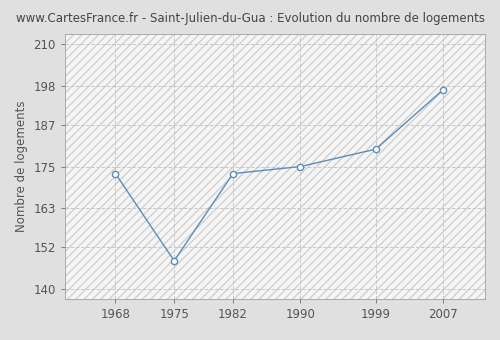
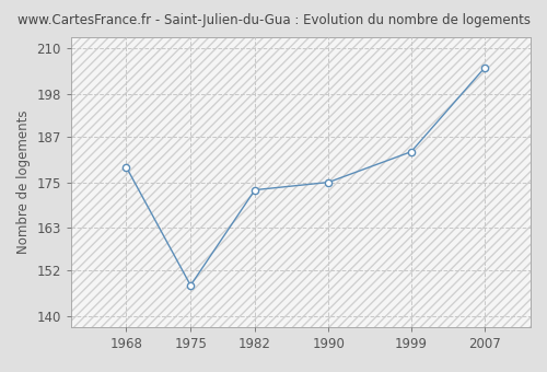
1968: 173 -> 179
1999: 180 -> 183
2007: 197 -> 205
